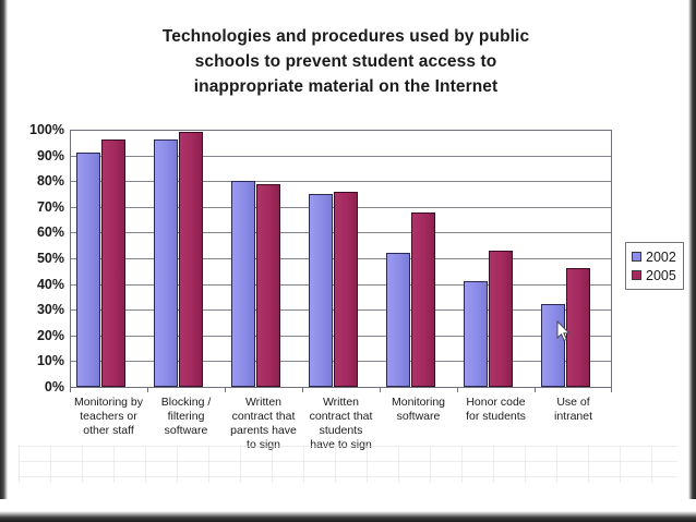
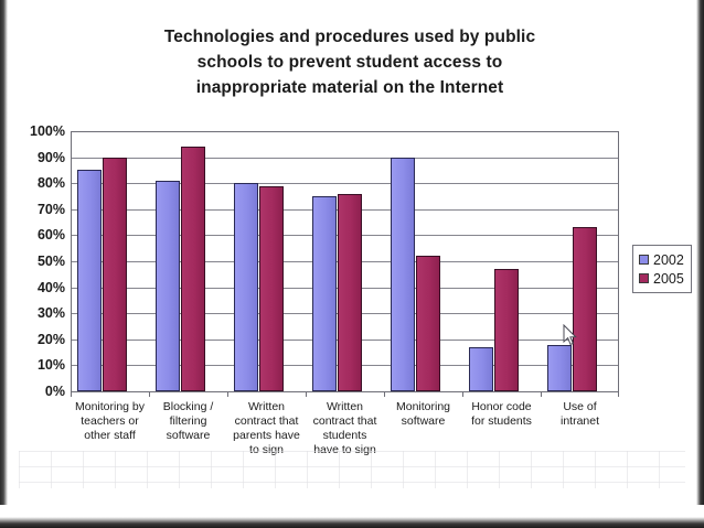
2002/Monitoring by teachers or other staff: 91% -> 85%
2005/Monitoring by teachers or other staff: 96% -> 90%
2002/Blocking / filtering software: 96% -> 81%
2005/Blocking / filtering software: 99% -> 94%
2002/Monitoring software: 52% -> 90%
2005/Monitoring software: 68% -> 52%
2002/Honor code for students: 41% -> 17%
2005/Honor code for students: 53% -> 47%
2002/Use of intranet: 32% -> 18%
2005/Use of intranet: 46% -> 63%
